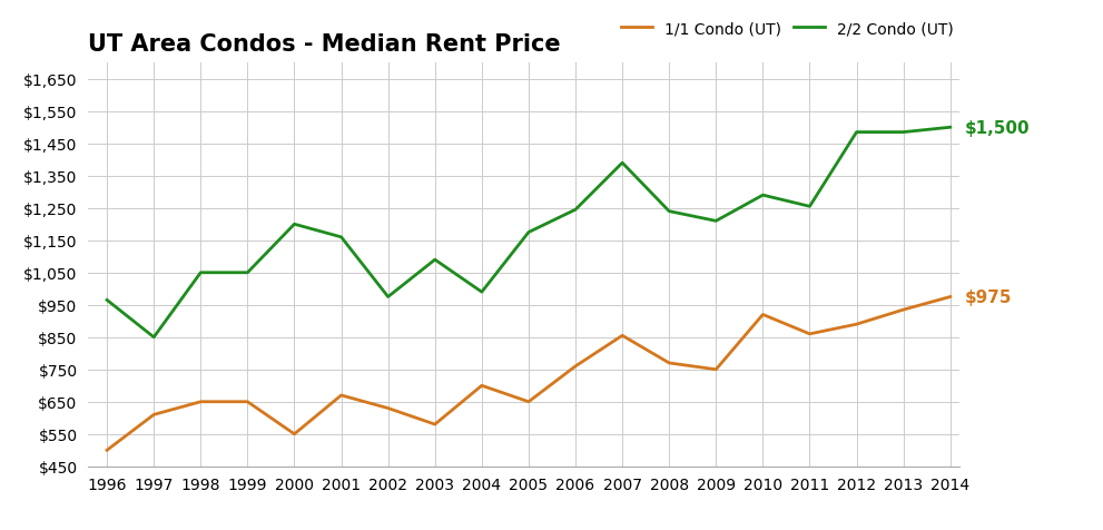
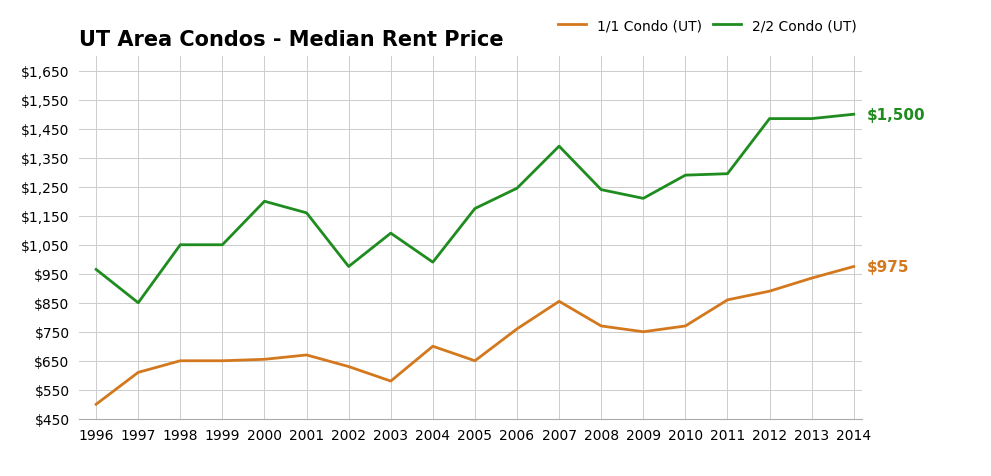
1/1 Condo (UT)/2000: $550 -> $655
1/1 Condo (UT)/2010: $920 -> $770
2/2 Condo (UT)/2011: $1,255 -> $1,295
